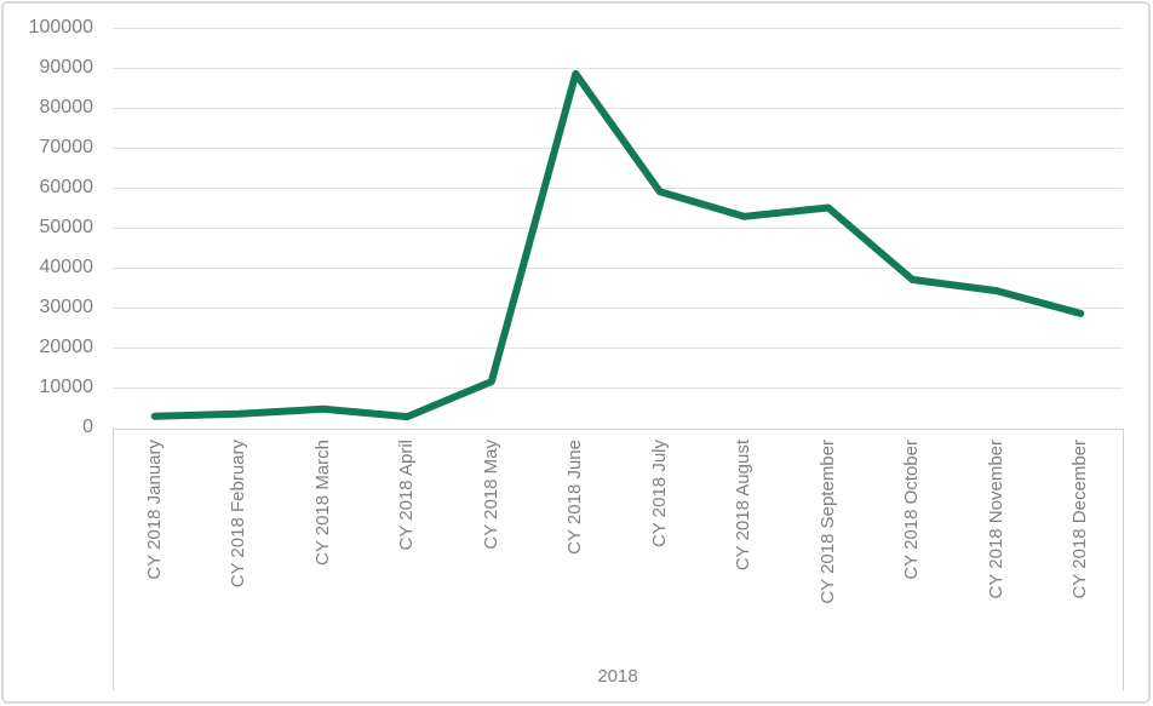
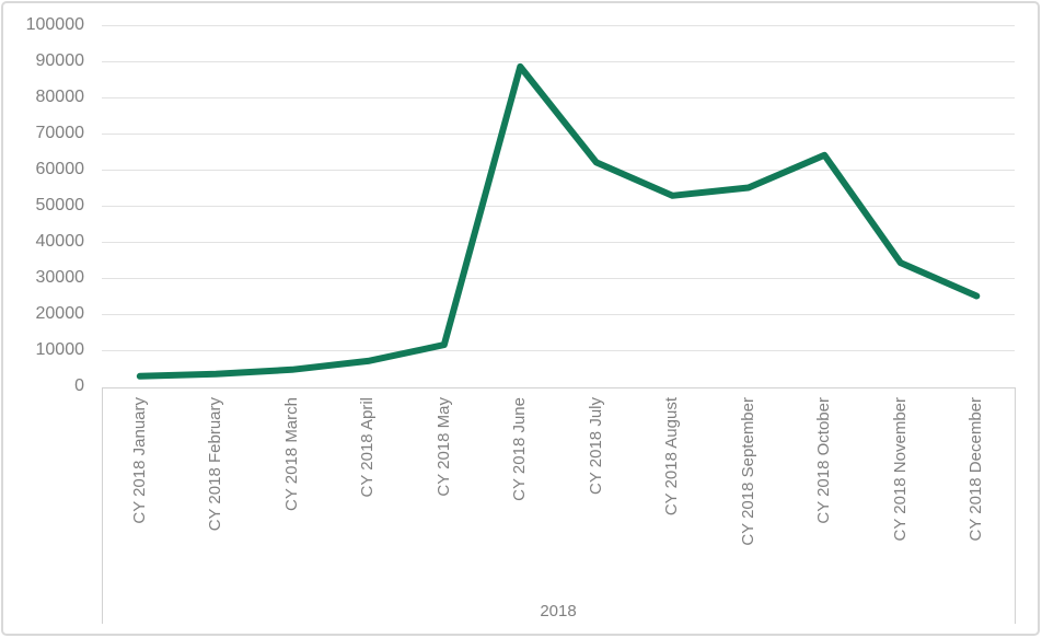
CY 2018 April: 3000 -> 7000
CY 2018 July: 59000 -> 62000
CY 2018 October: 37000 -> 64000
CY 2018 December: 28000 -> 25000
